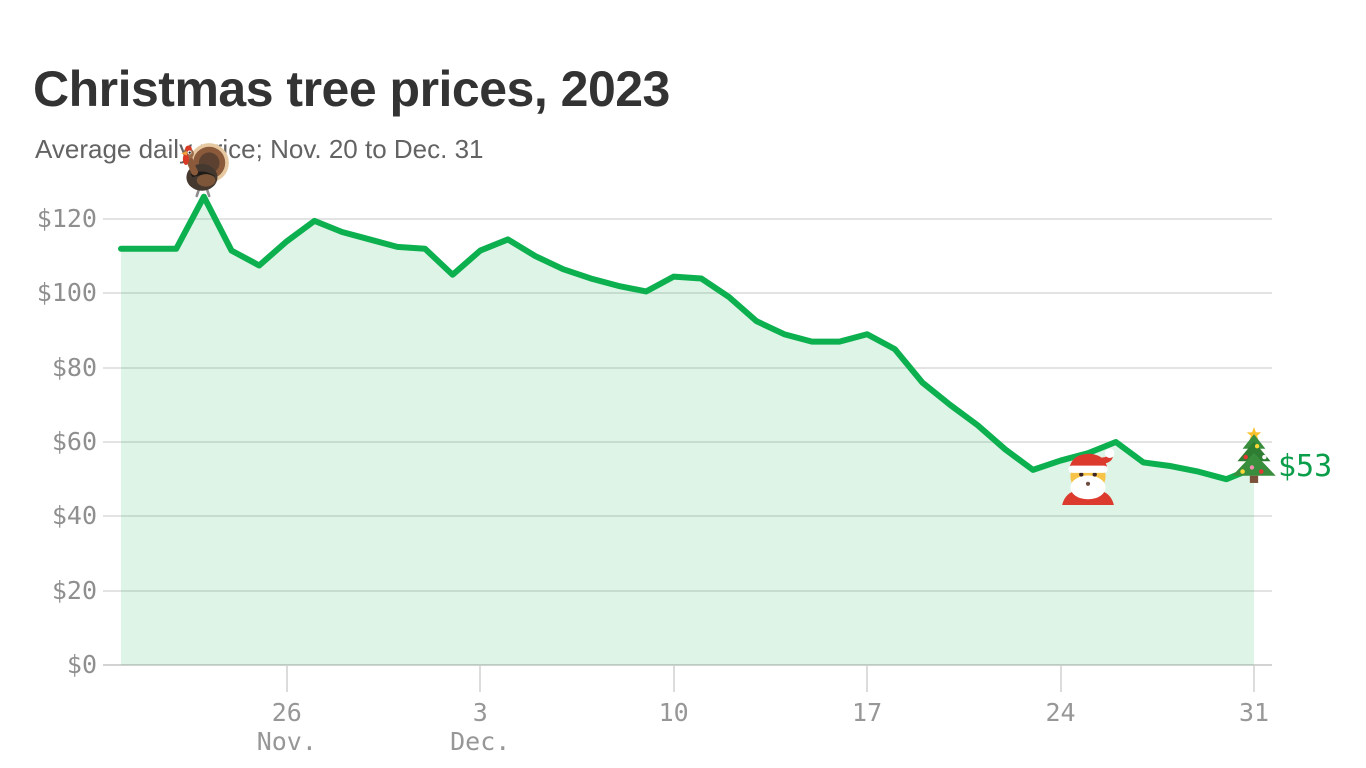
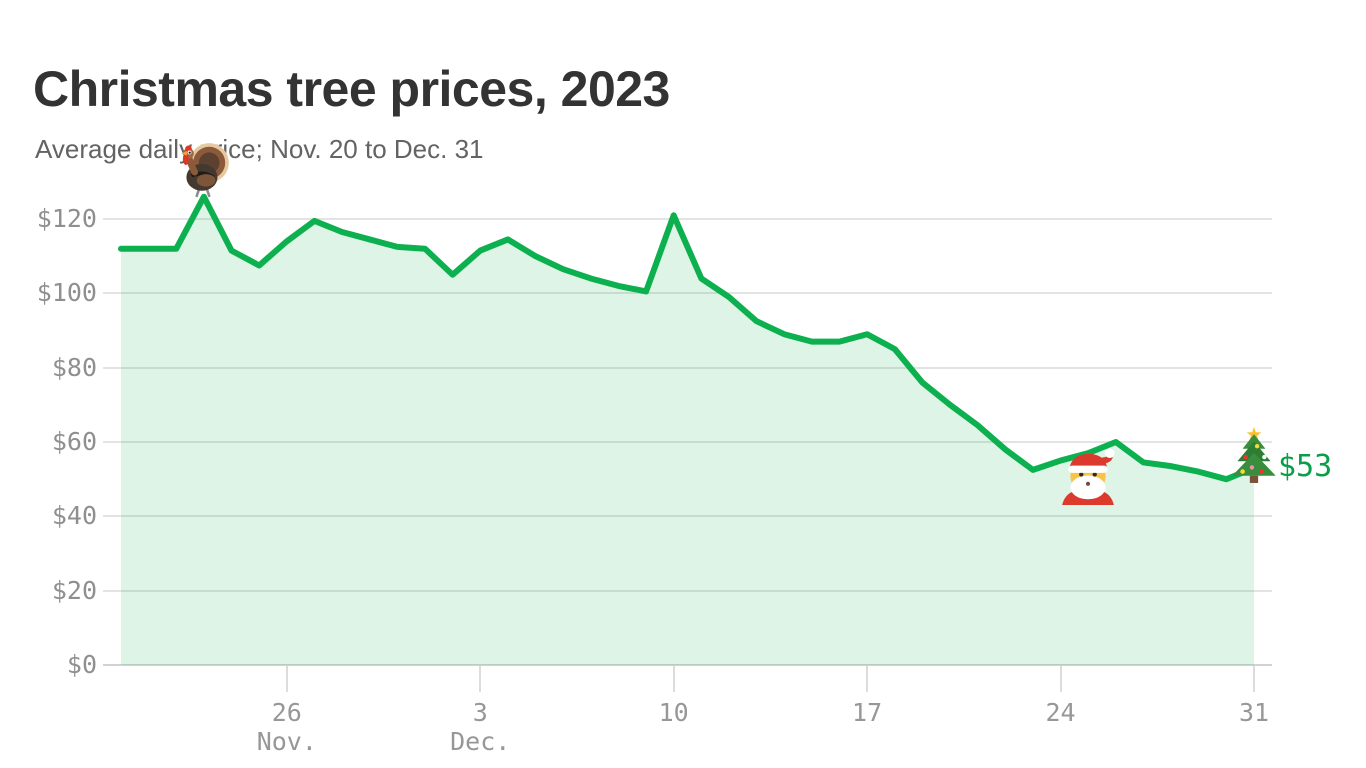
Dec. 10: $104 -> $121
